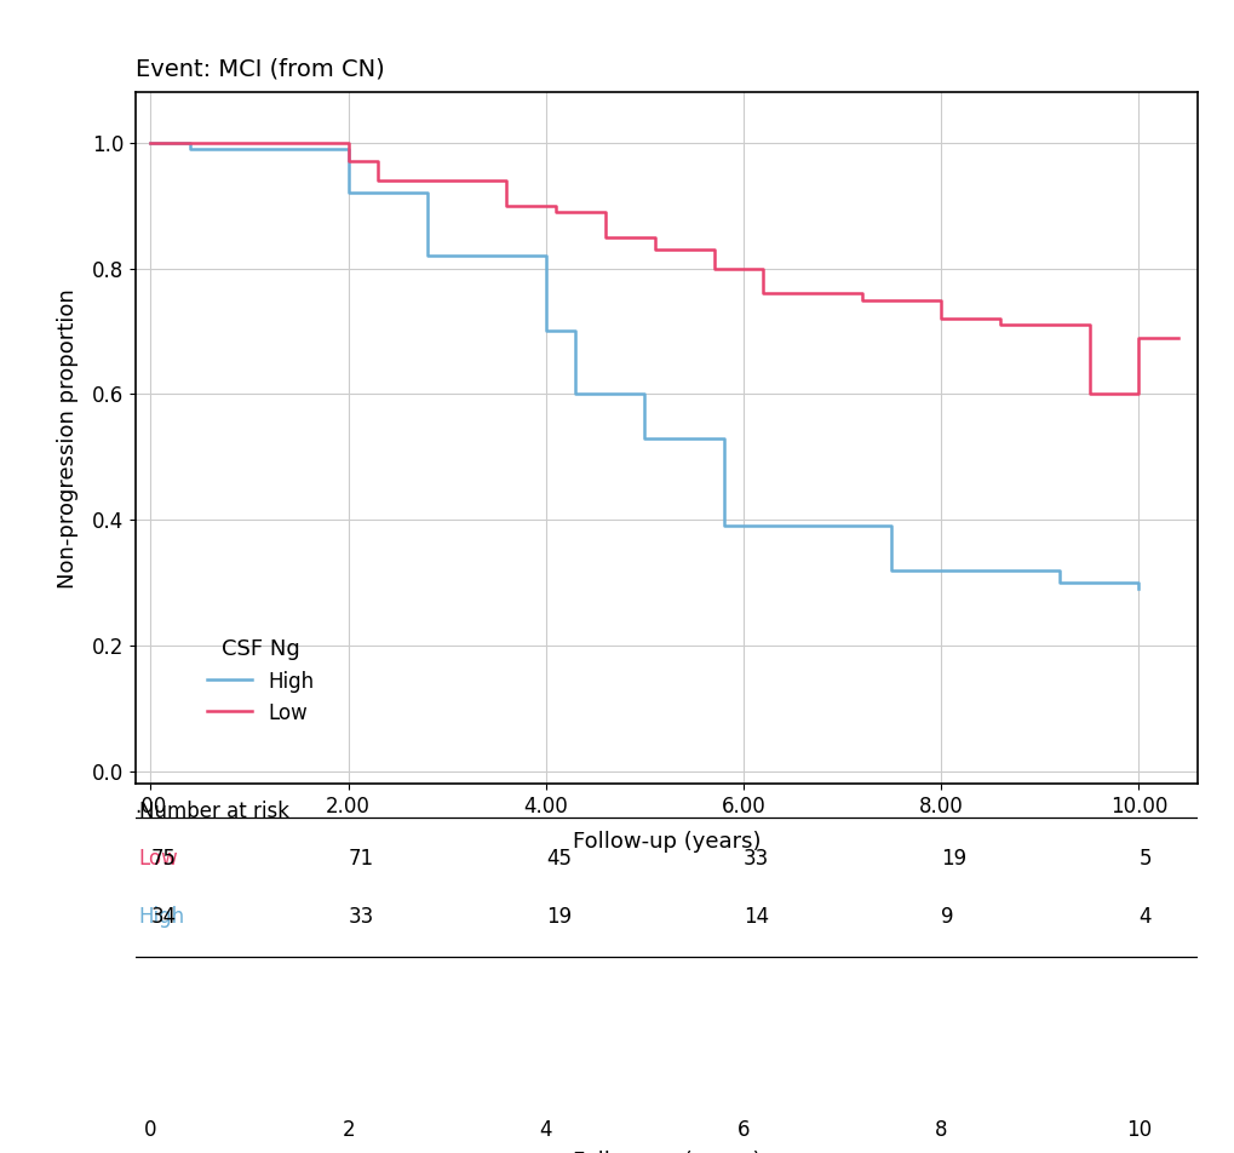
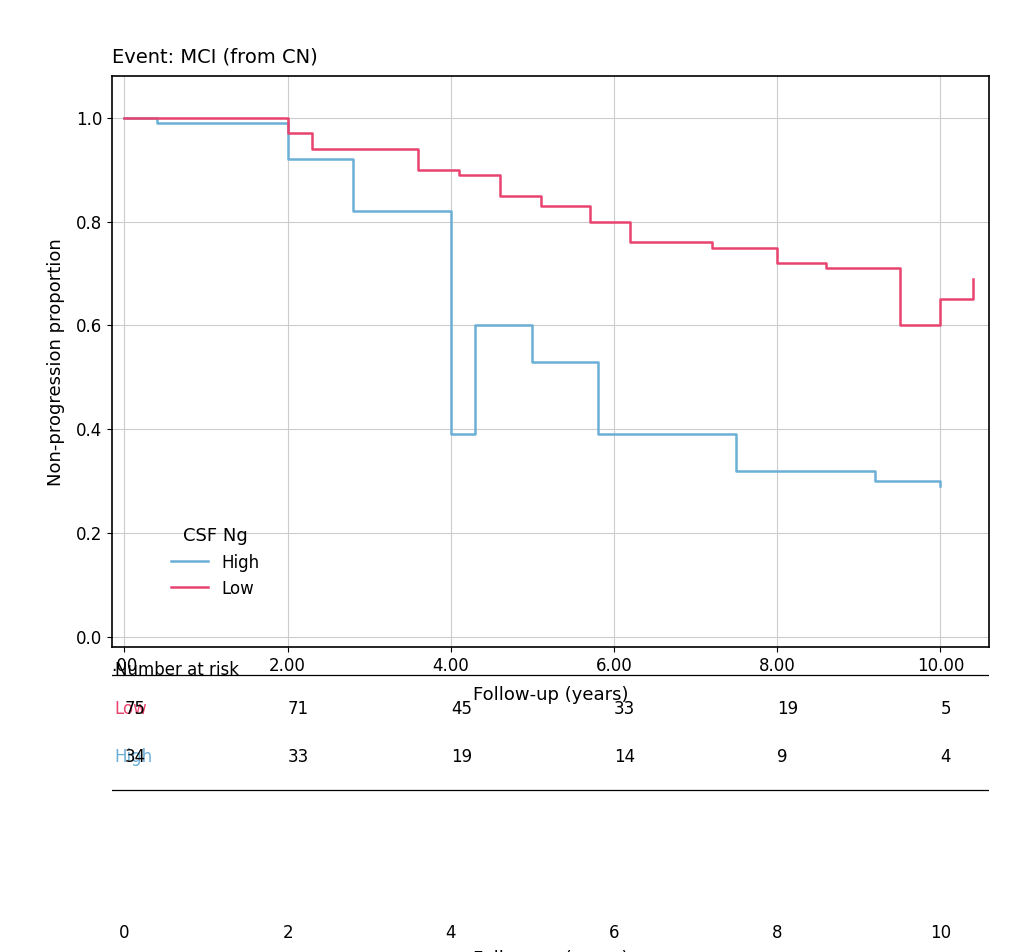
High/4.00: 0.70 -> 0.39
Low/10.00: 0.69 -> 0.65
